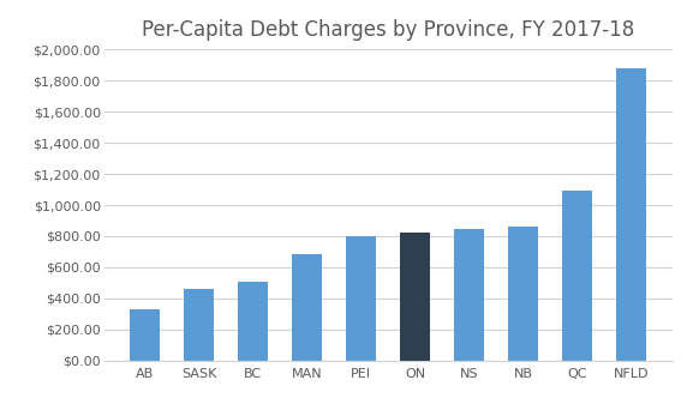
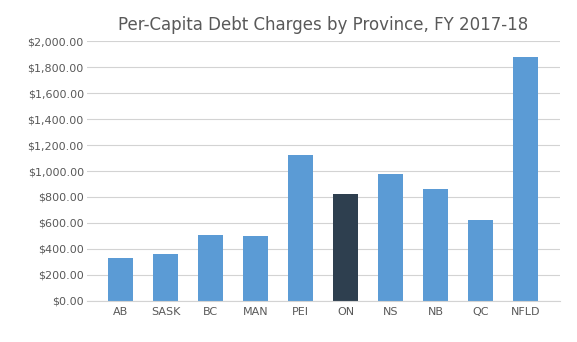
SASK: $460 -> $360
MAN: $680 -> $500
PEI: $800 -> $1,120
NS: $850 -> $980
QC: $1,100 -> $620
